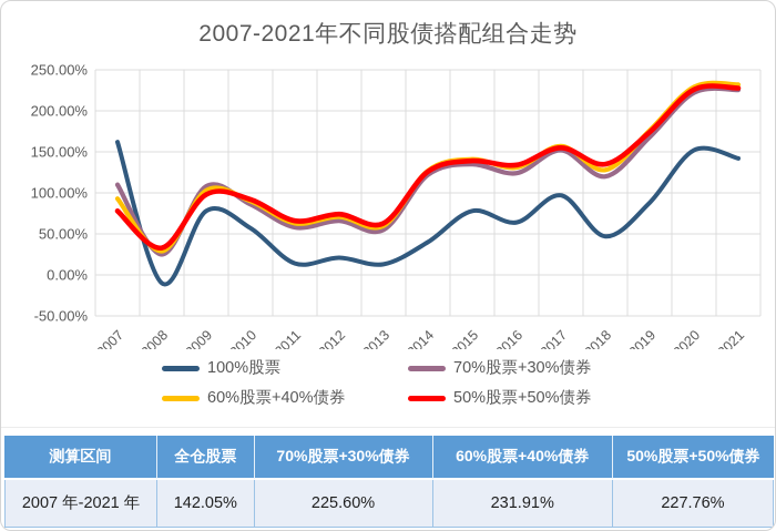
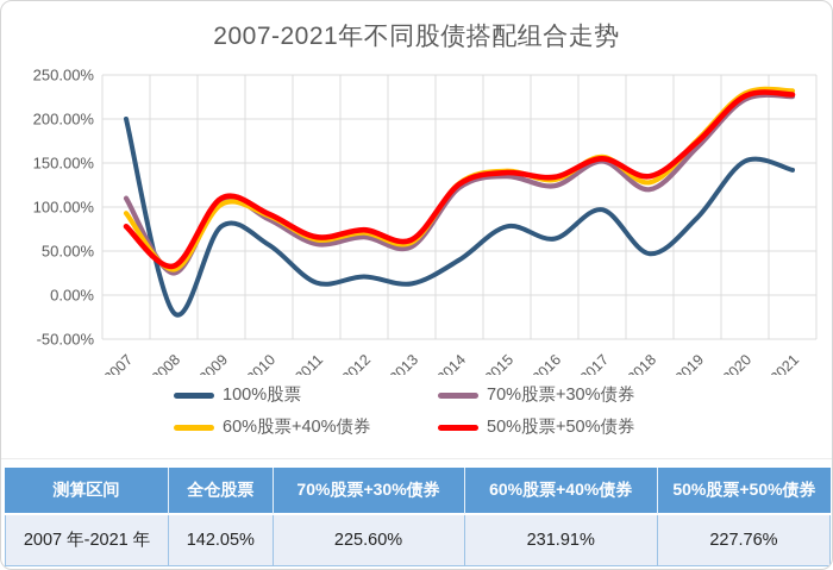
100%股票/2007: 160% -> 200%
100%股票/2008: -10% -> -20%
50%股票+50%债券/2009: 100% -> 110%
